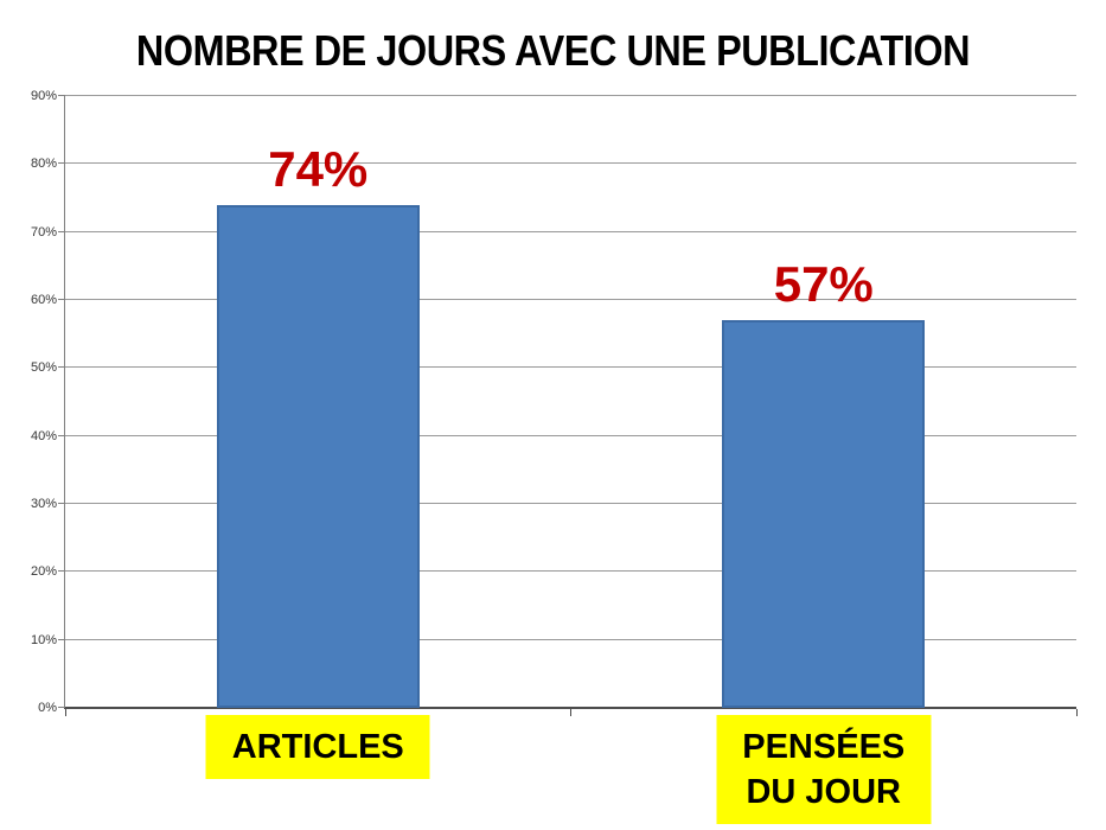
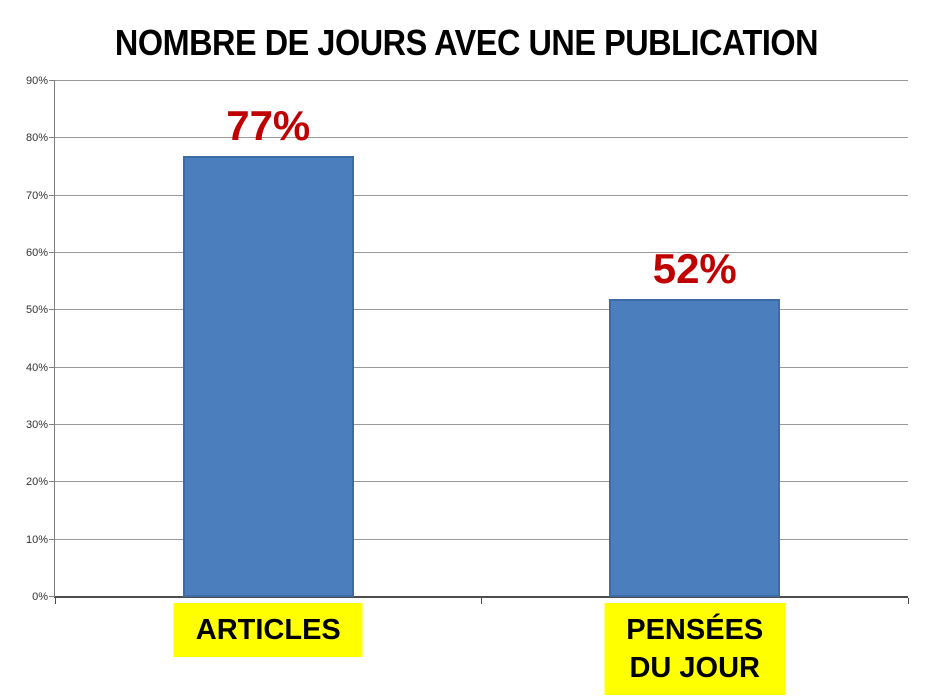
ARTICLES: 74% -> 77%
PENSÉES DU JOUR: 57% -> 52%
